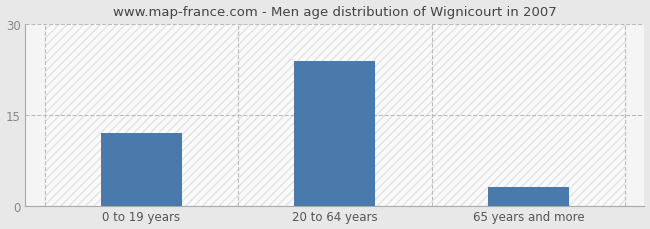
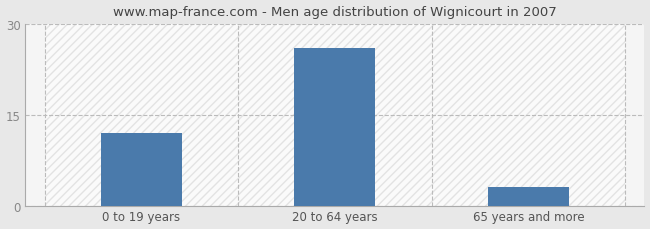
20 to 64 years: 24 -> 26
